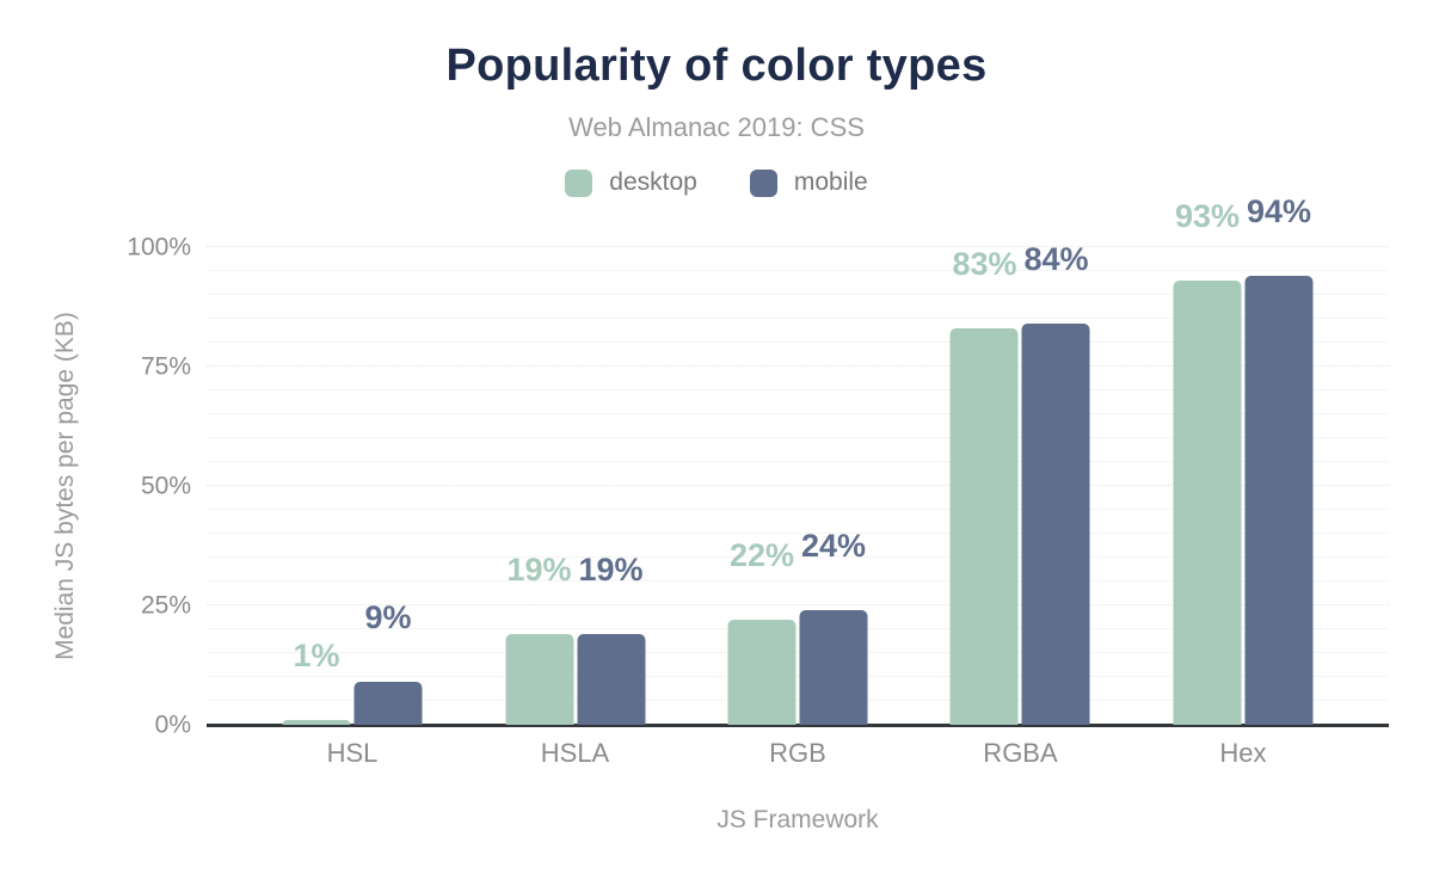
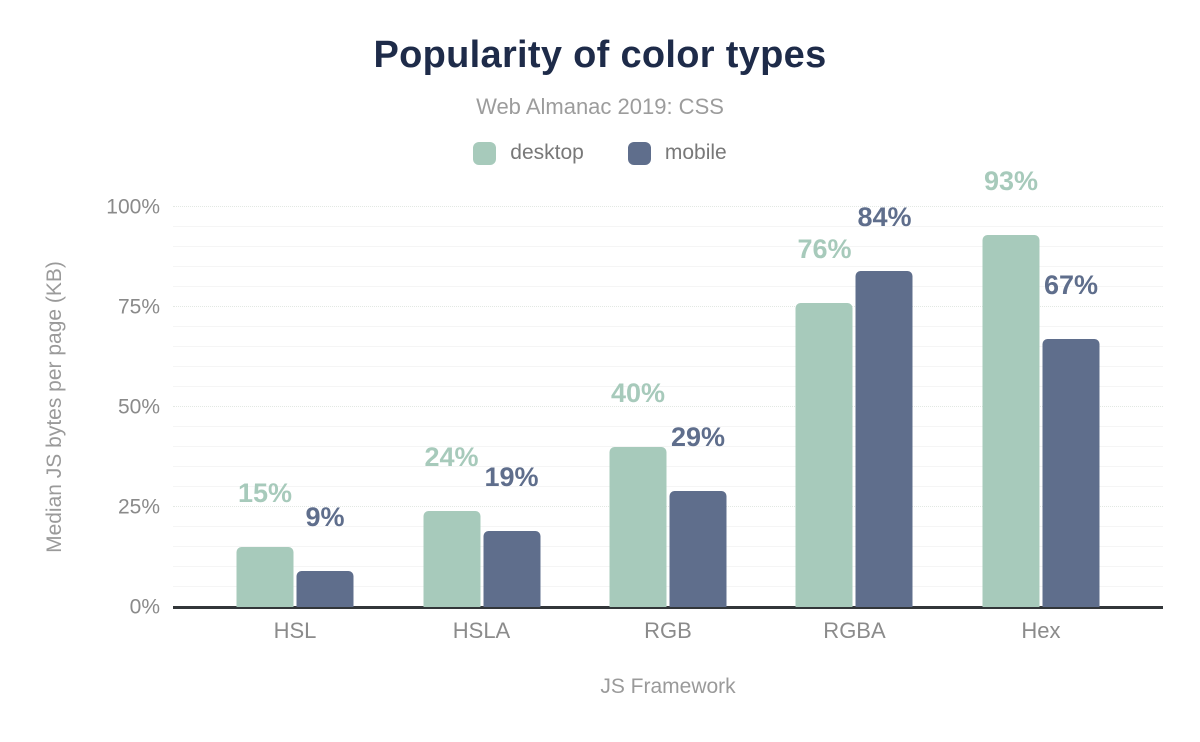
desktop/HSL: 1% -> 15%
desktop/HSLA: 19% -> 24%
desktop/RGB: 22% -> 40%
mobile/RGB: 24% -> 29%
desktop/RGBA: 83% -> 76%
mobile/Hex: 94% -> 67%
